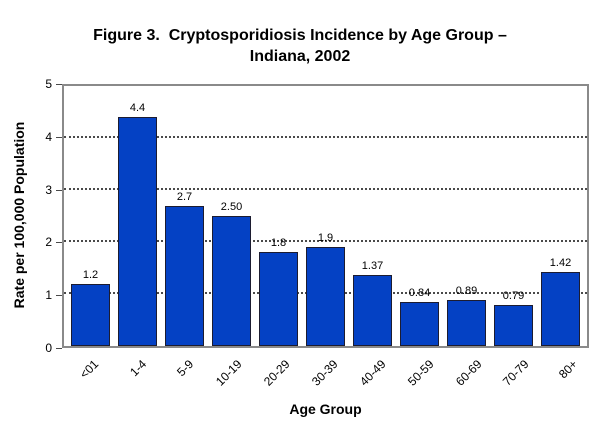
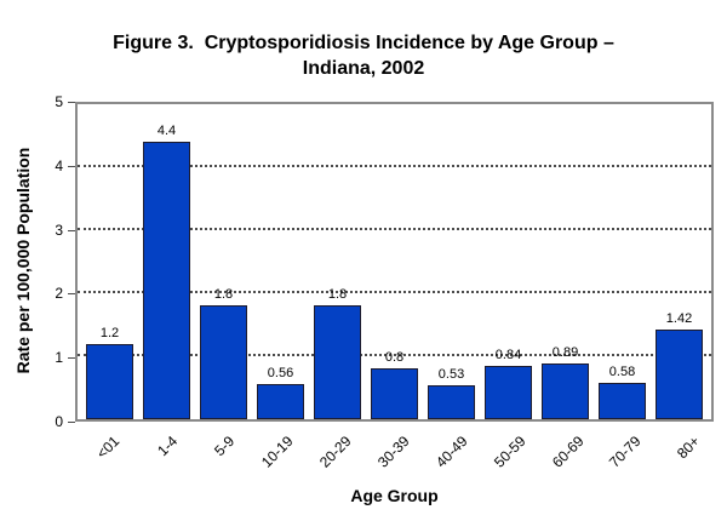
5-9: 2.7 -> 1.8
10-19: 2.50 -> 0.56
30-39: 1.9 -> 0.8
40-49: 1.37 -> 0.53
70-79: 0.79 -> 0.58
